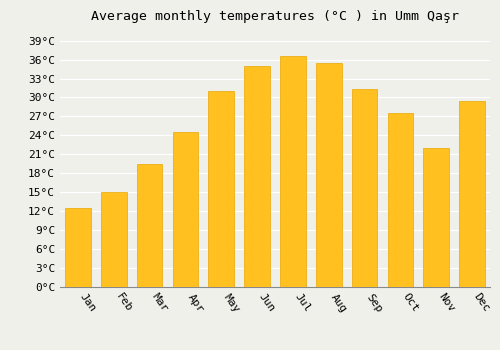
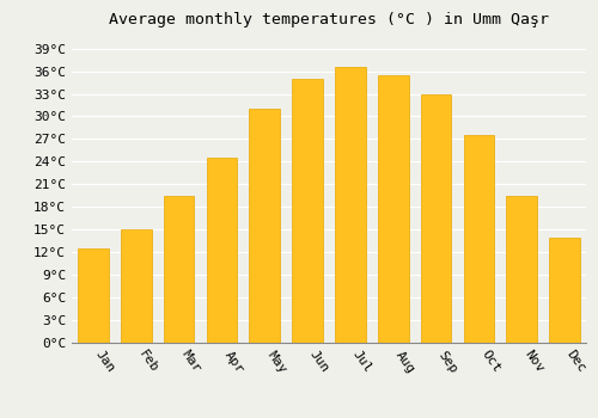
Sep: 31.4°C -> 33.0°C
Nov: 22.0°C -> 19.5°C
Dec: 29.4°C -> 14.0°C
